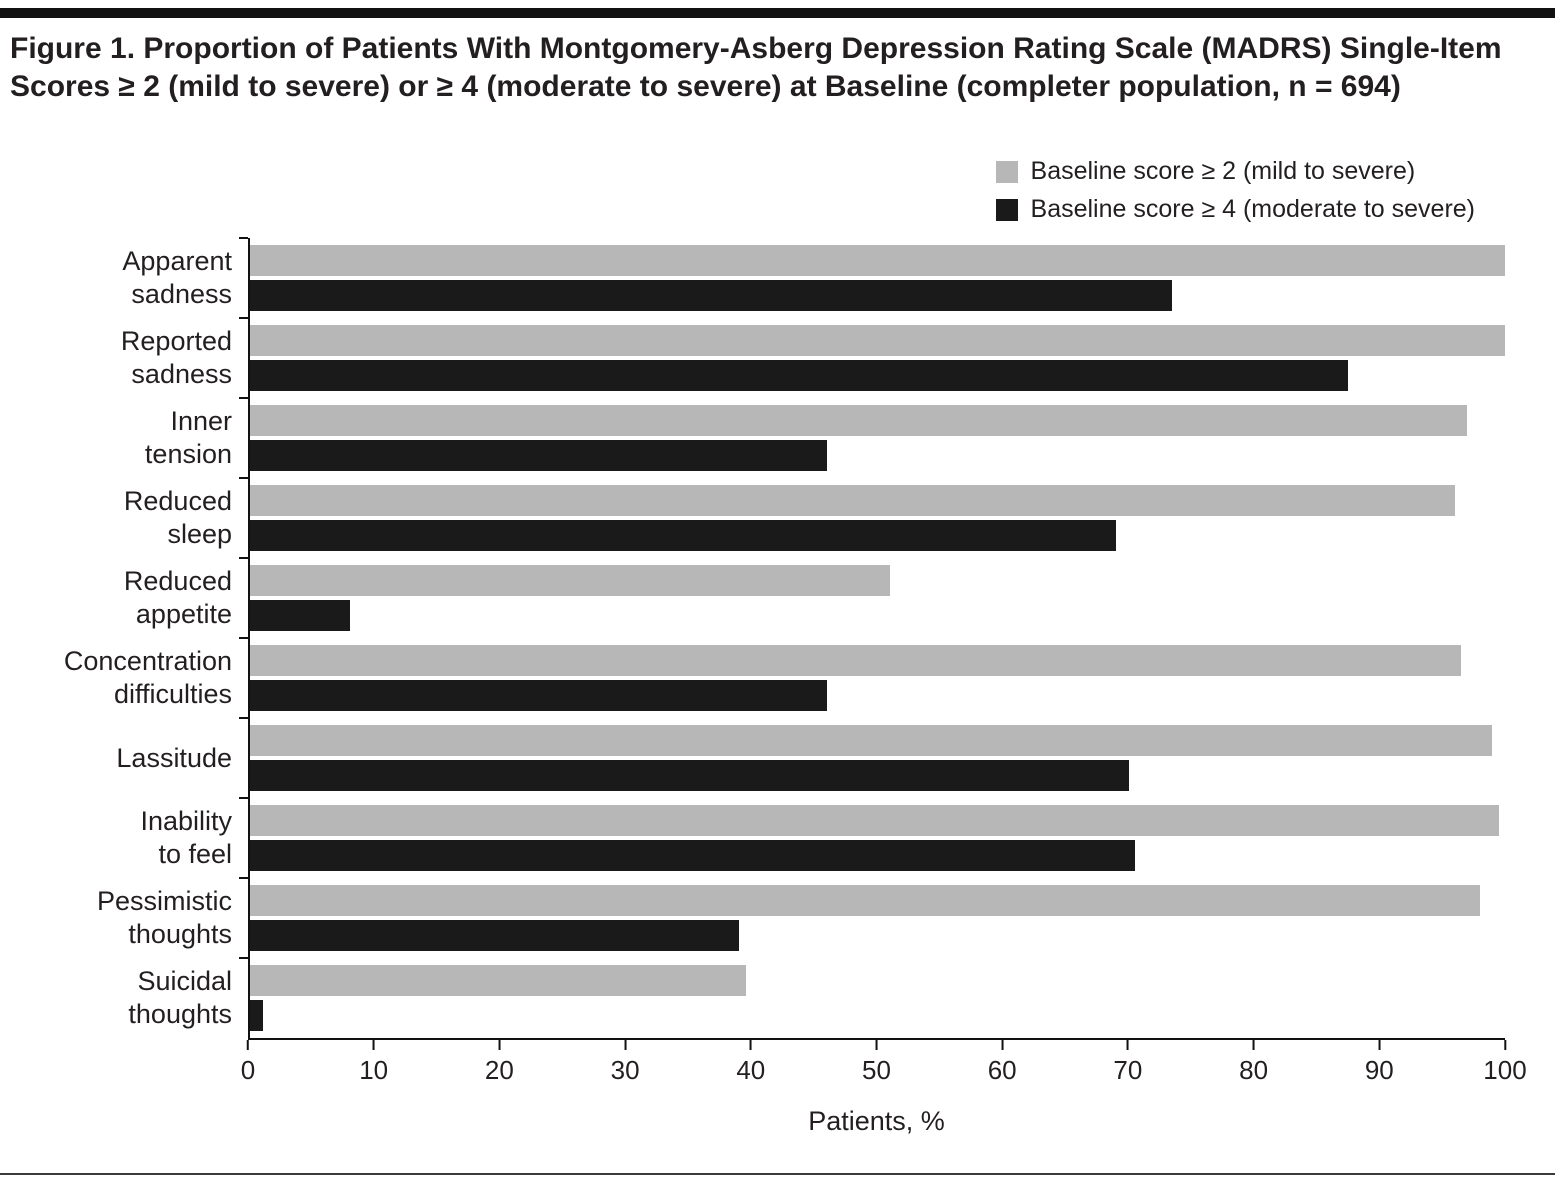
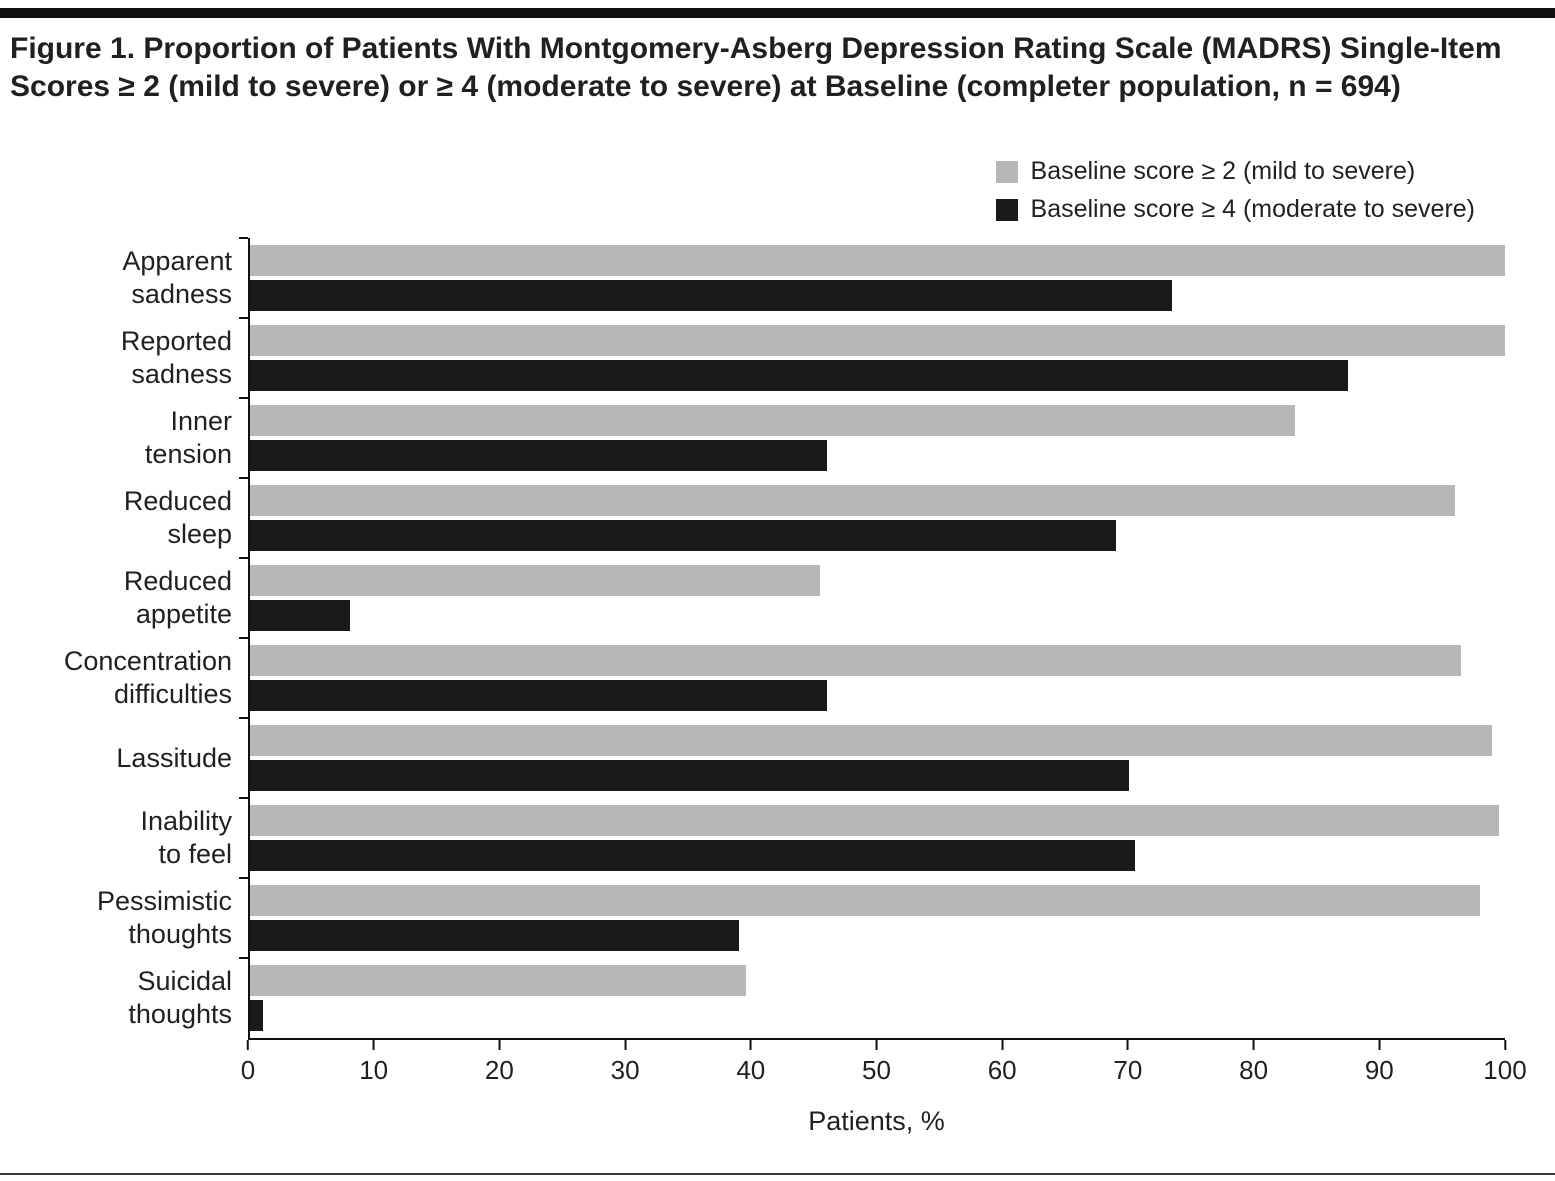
Baseline score ≥ 2 (mild to severe)/Inner tension: 97.0 -> 83.3
Baseline score ≥ 2 (mild to severe)/Reduced appetite: 51.0 -> 45.4
